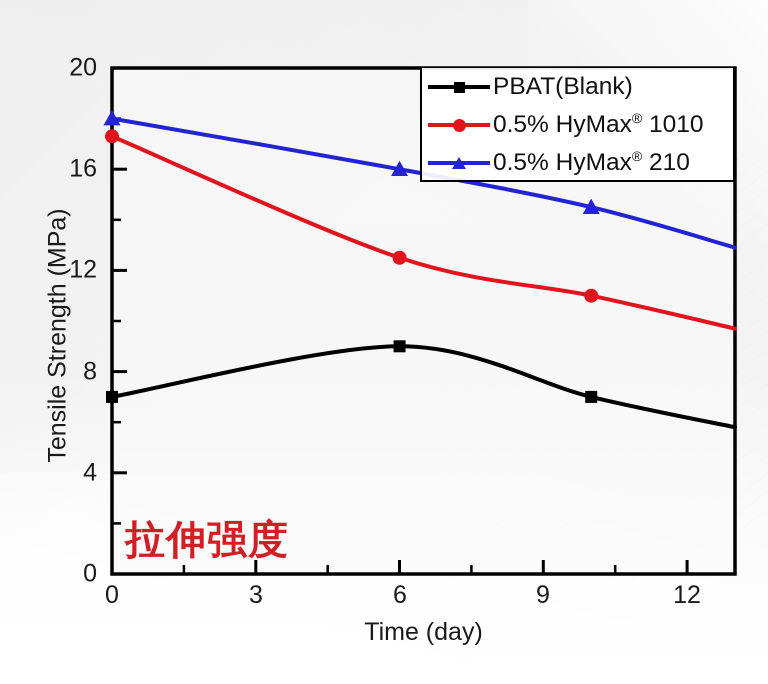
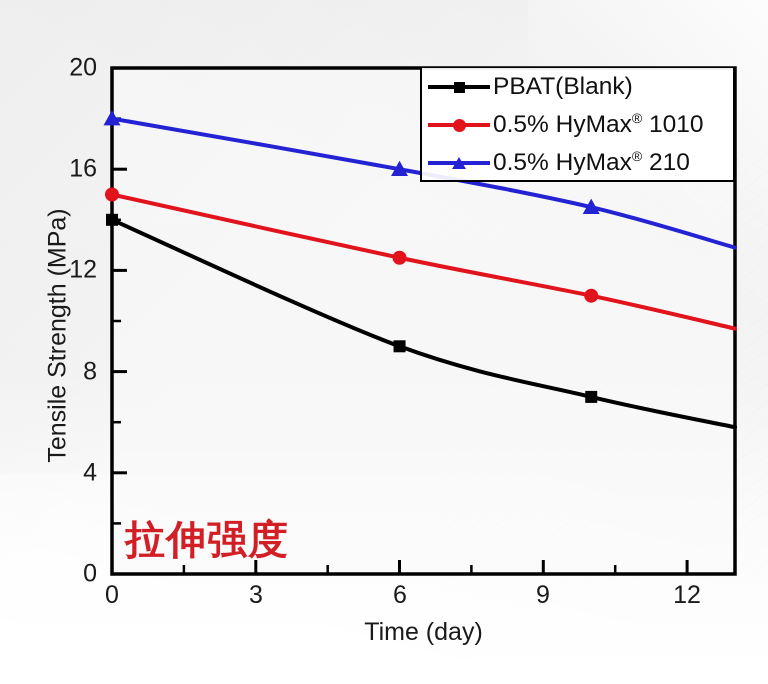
PBAT(Blank)/0: 7.0 -> 14.0
0.5% HyMax® 1010/0: 17.3 -> 15.0
